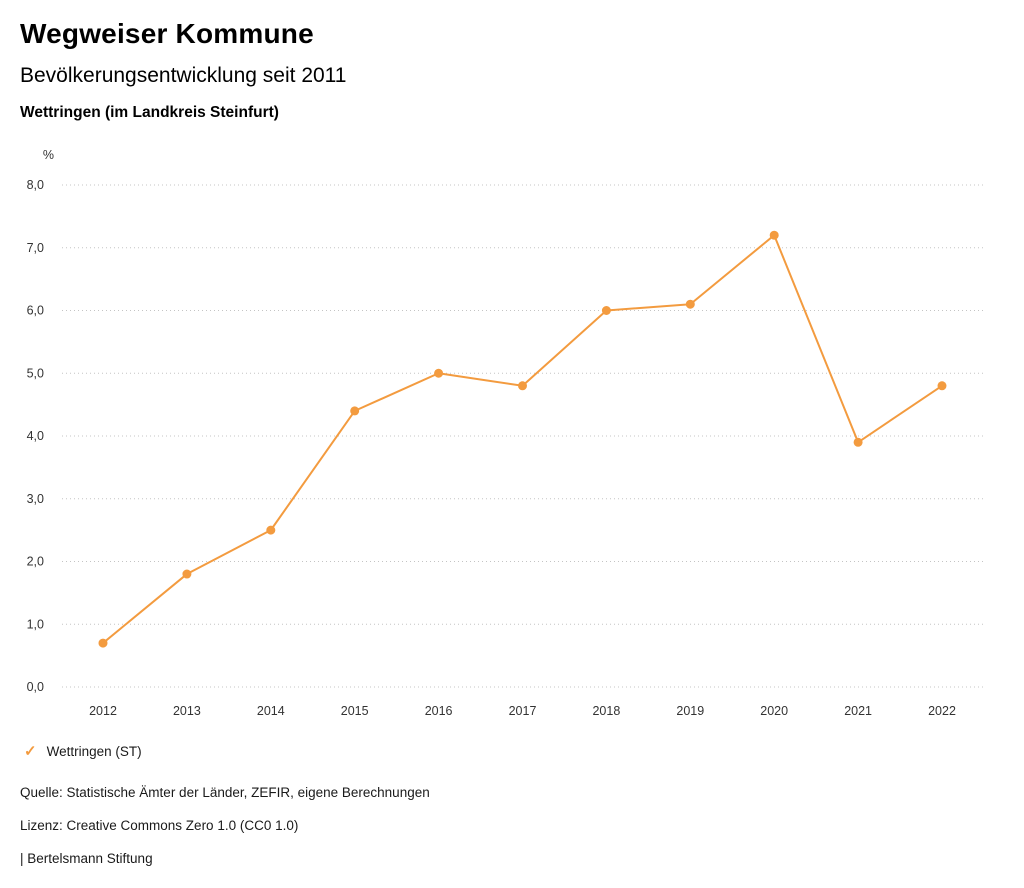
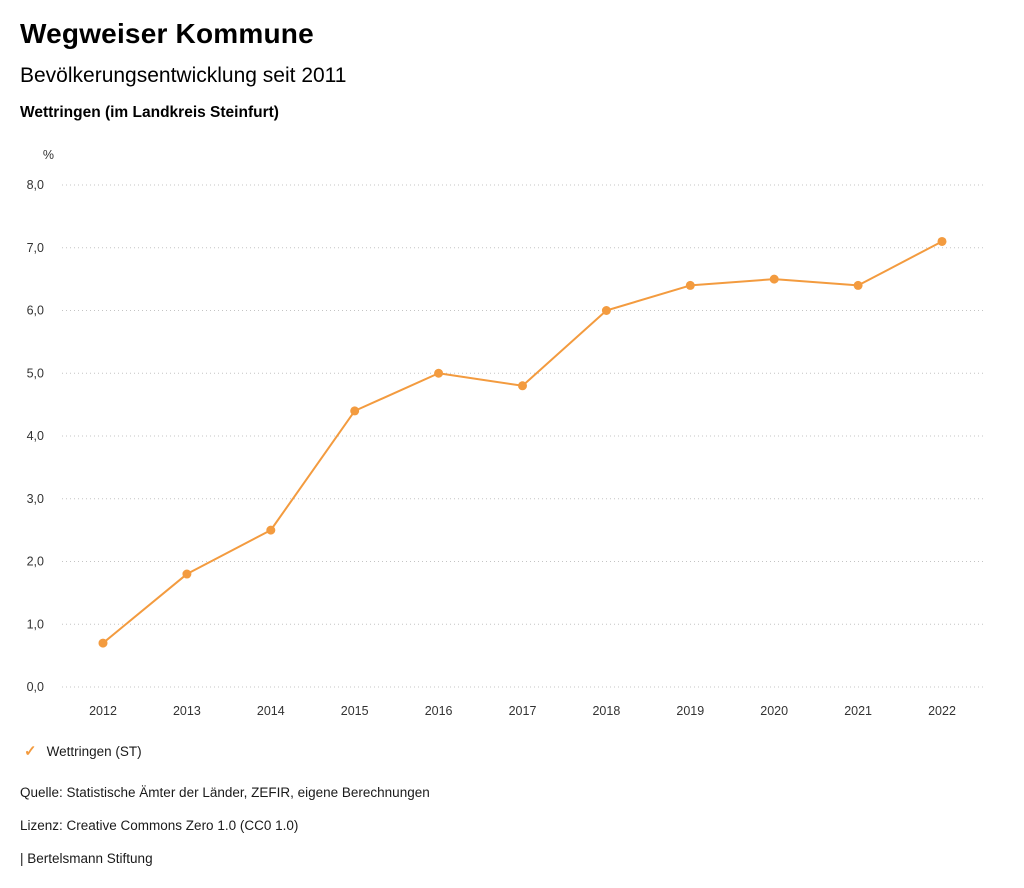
2019: 6,1 -> 6,4
2020: 7,2 -> 6,5
2021: 3,9 -> 6,4
2022: 4,8 -> 7,1
